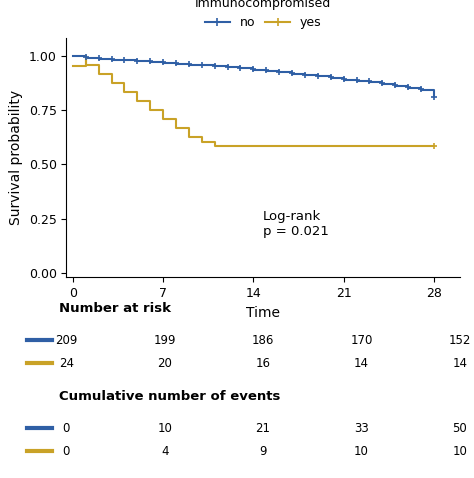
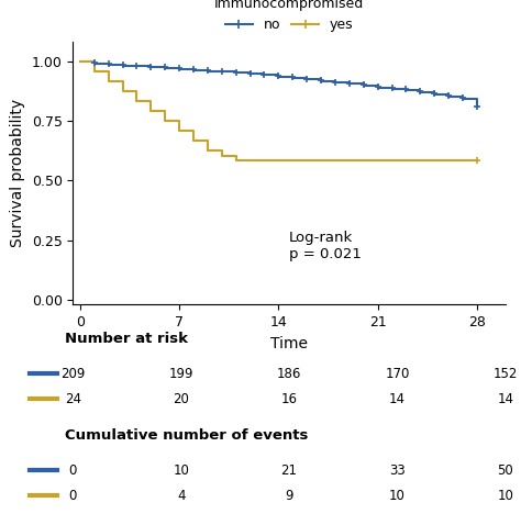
yes/0: 0.950 -> 1.000
